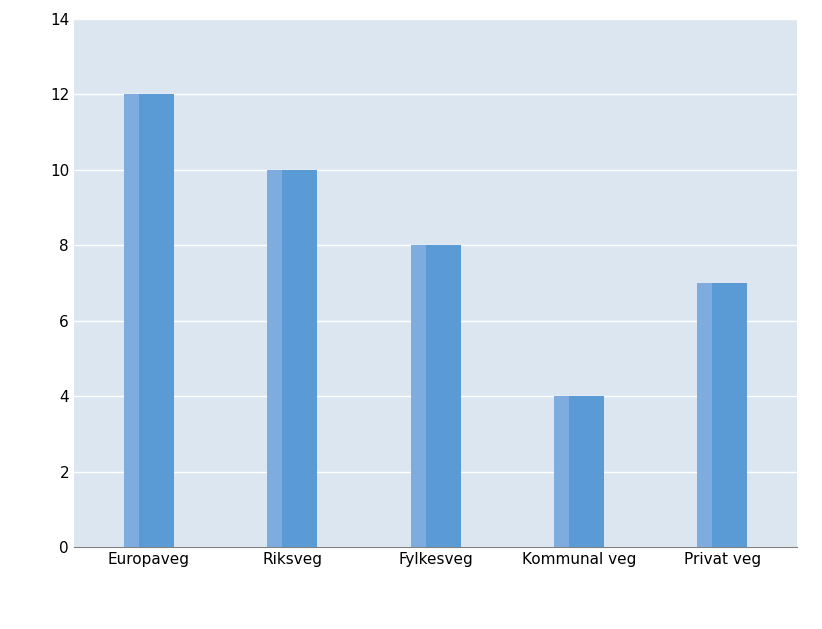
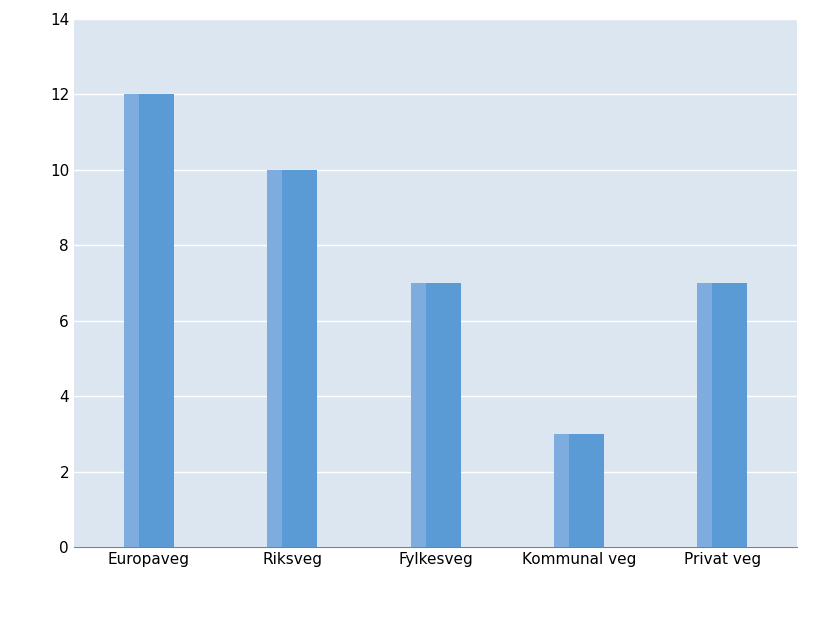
Fylkesveg: 8 -> 7
Kommunal veg: 4 -> 3
